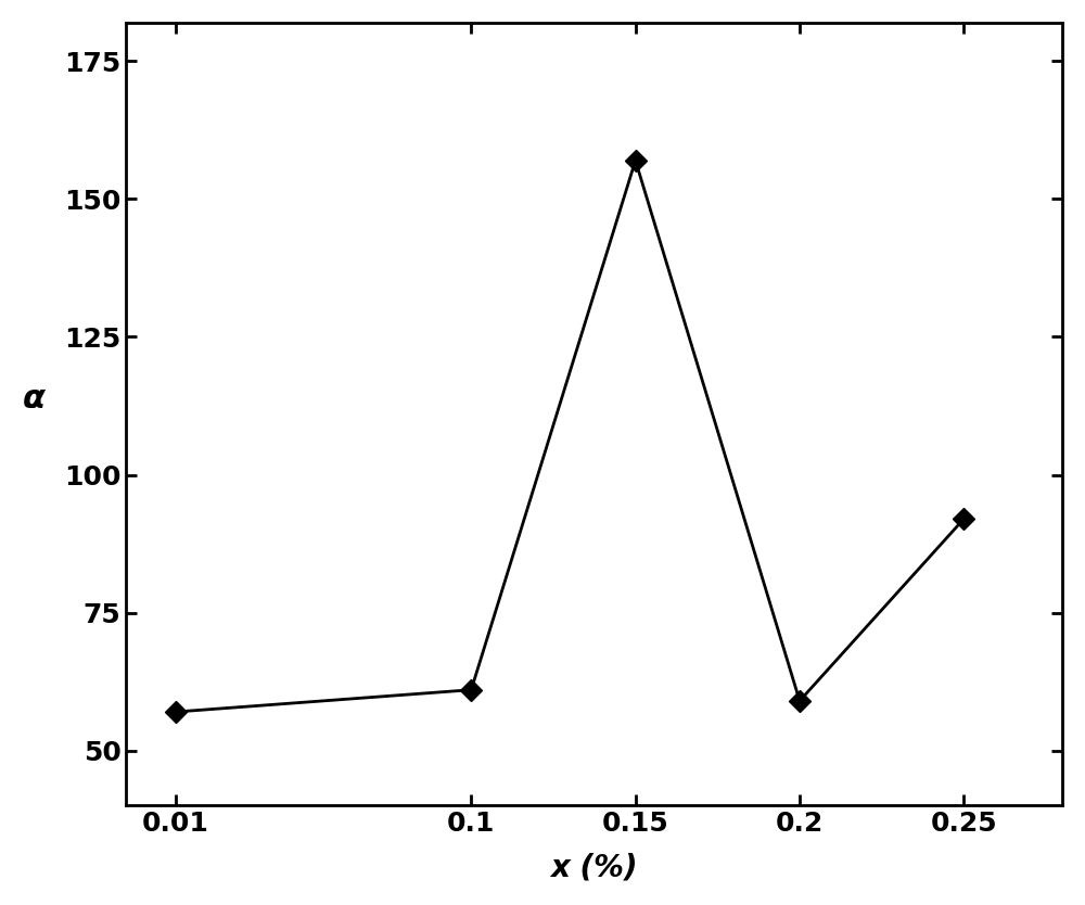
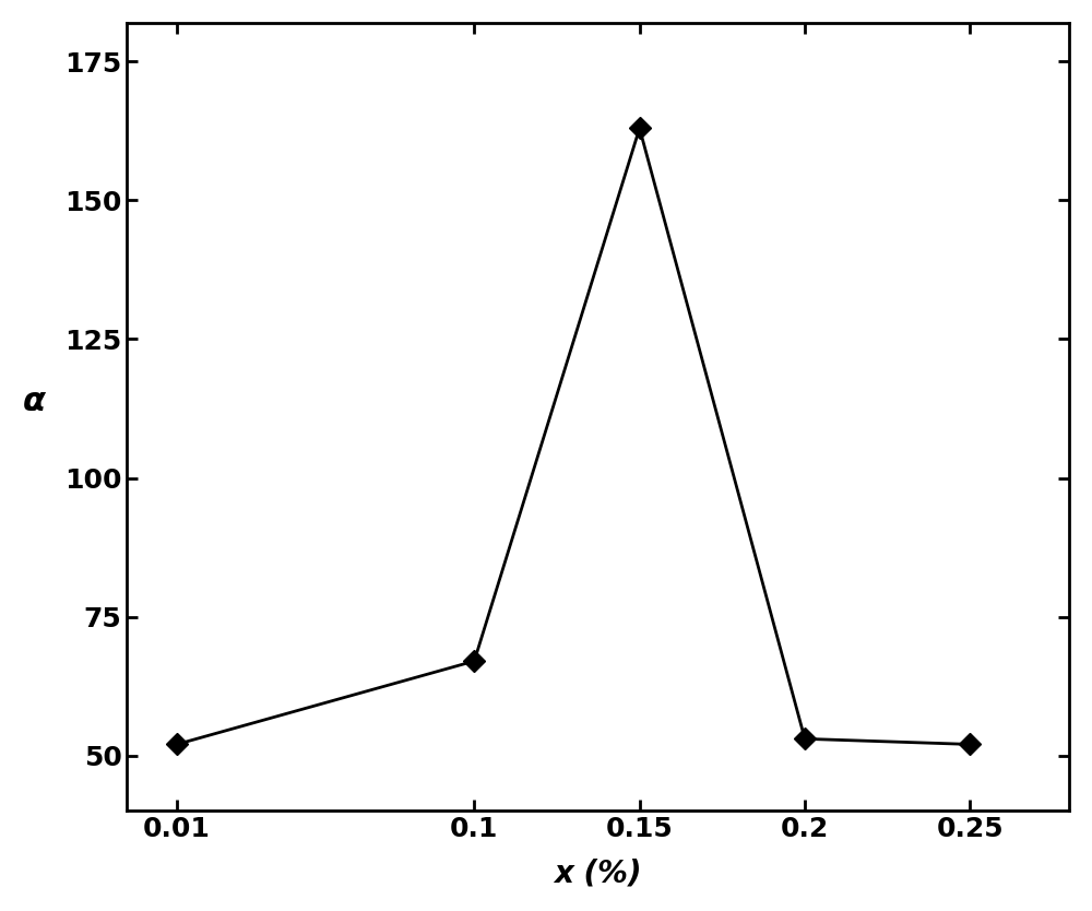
0.01: 57 -> 52
0.1: 61 -> 67
0.15: 157 -> 163
0.2: 59 -> 53
0.25: 92 -> 52
